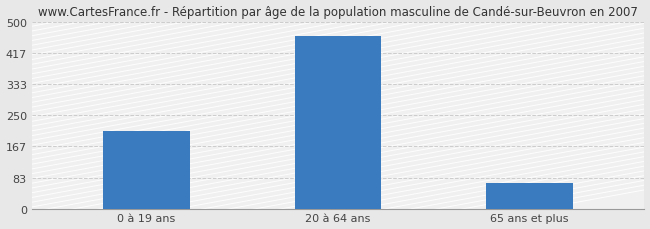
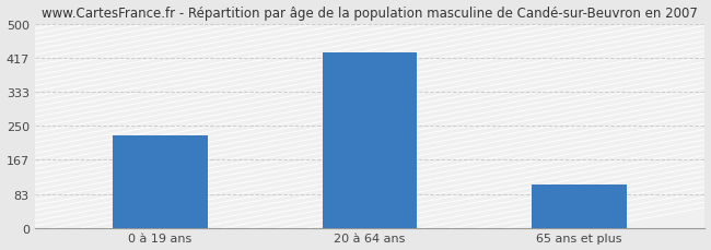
0 à 19 ans: 207 -> 225
20 à 64 ans: 462 -> 430
65 ans et plus: 68 -> 105
